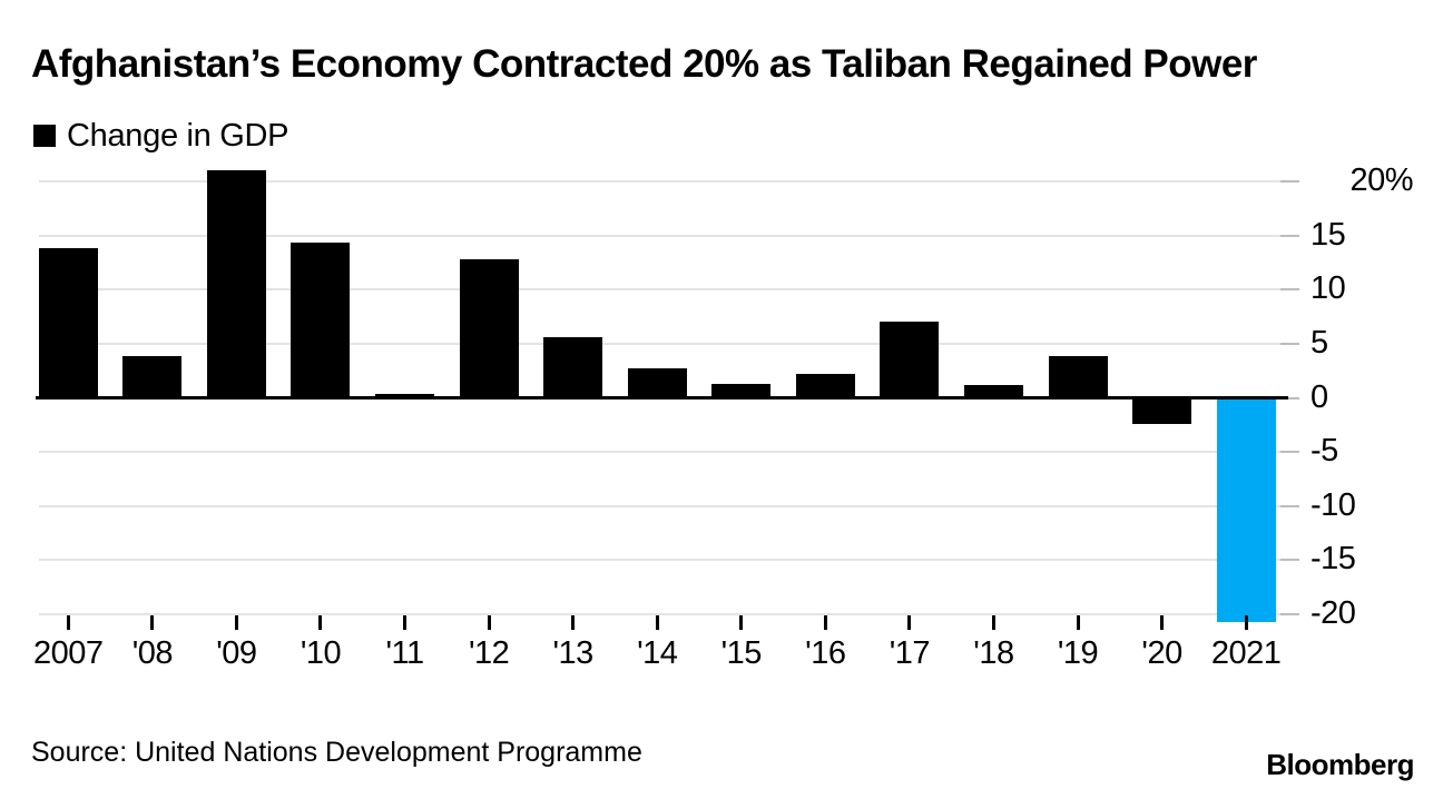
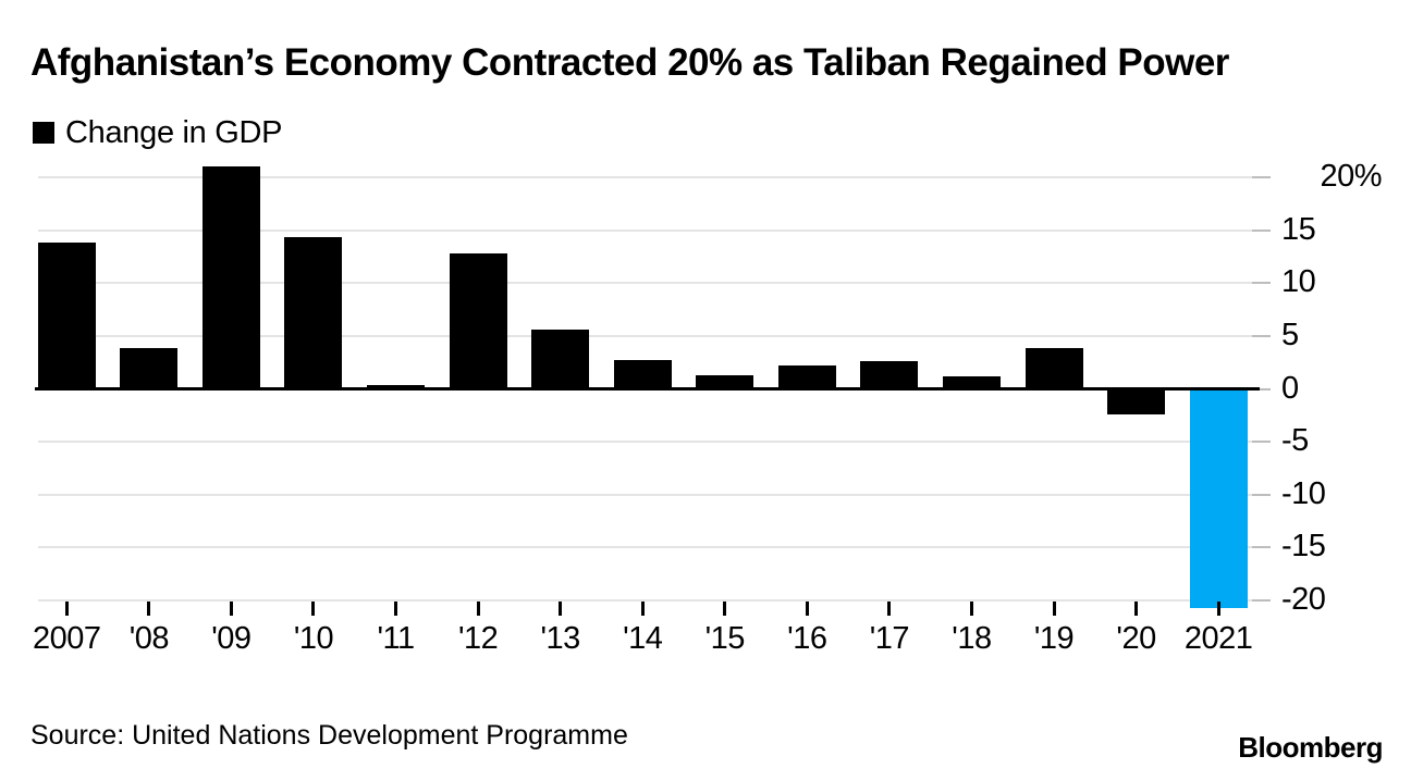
'17: 7 -> 3
